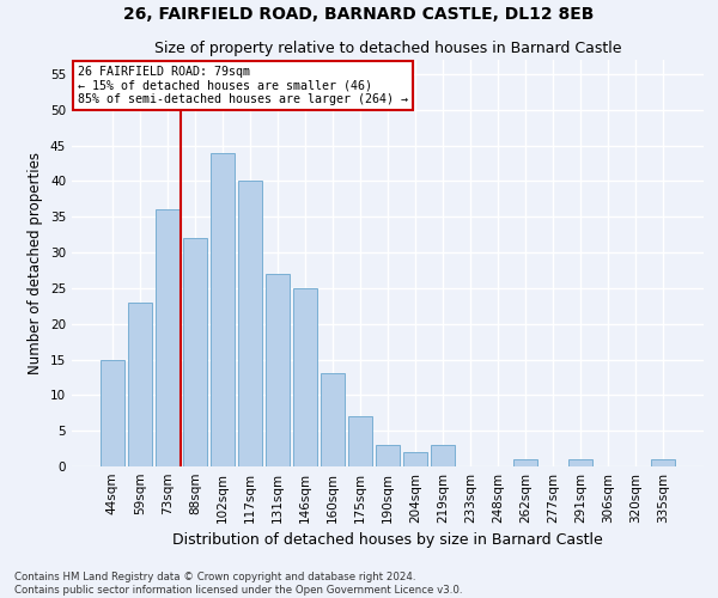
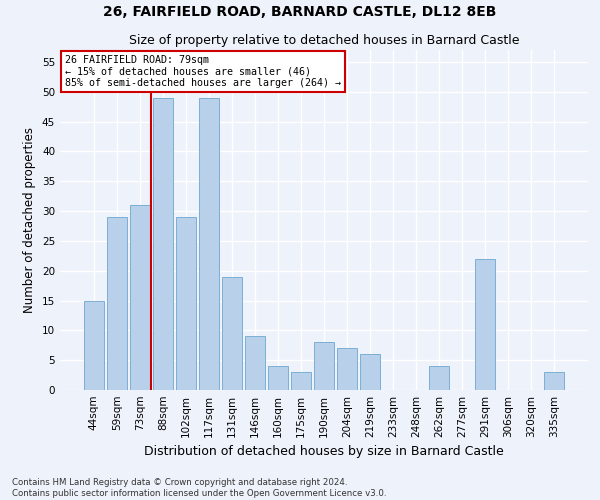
59sqm: 23 -> 29
73sqm: 36 -> 31
88sqm: 32 -> 49
102sqm: 44 -> 29
117sqm: 40 -> 49
131sqm: 27 -> 19
146sqm: 25 -> 9
160sqm: 13 -> 4
175sqm: 7 -> 3
190sqm: 3 -> 8
204sqm: 2 -> 7
219sqm: 3 -> 6
262sqm: 1 -> 4
291sqm: 1 -> 22
335sqm: 1 -> 3
